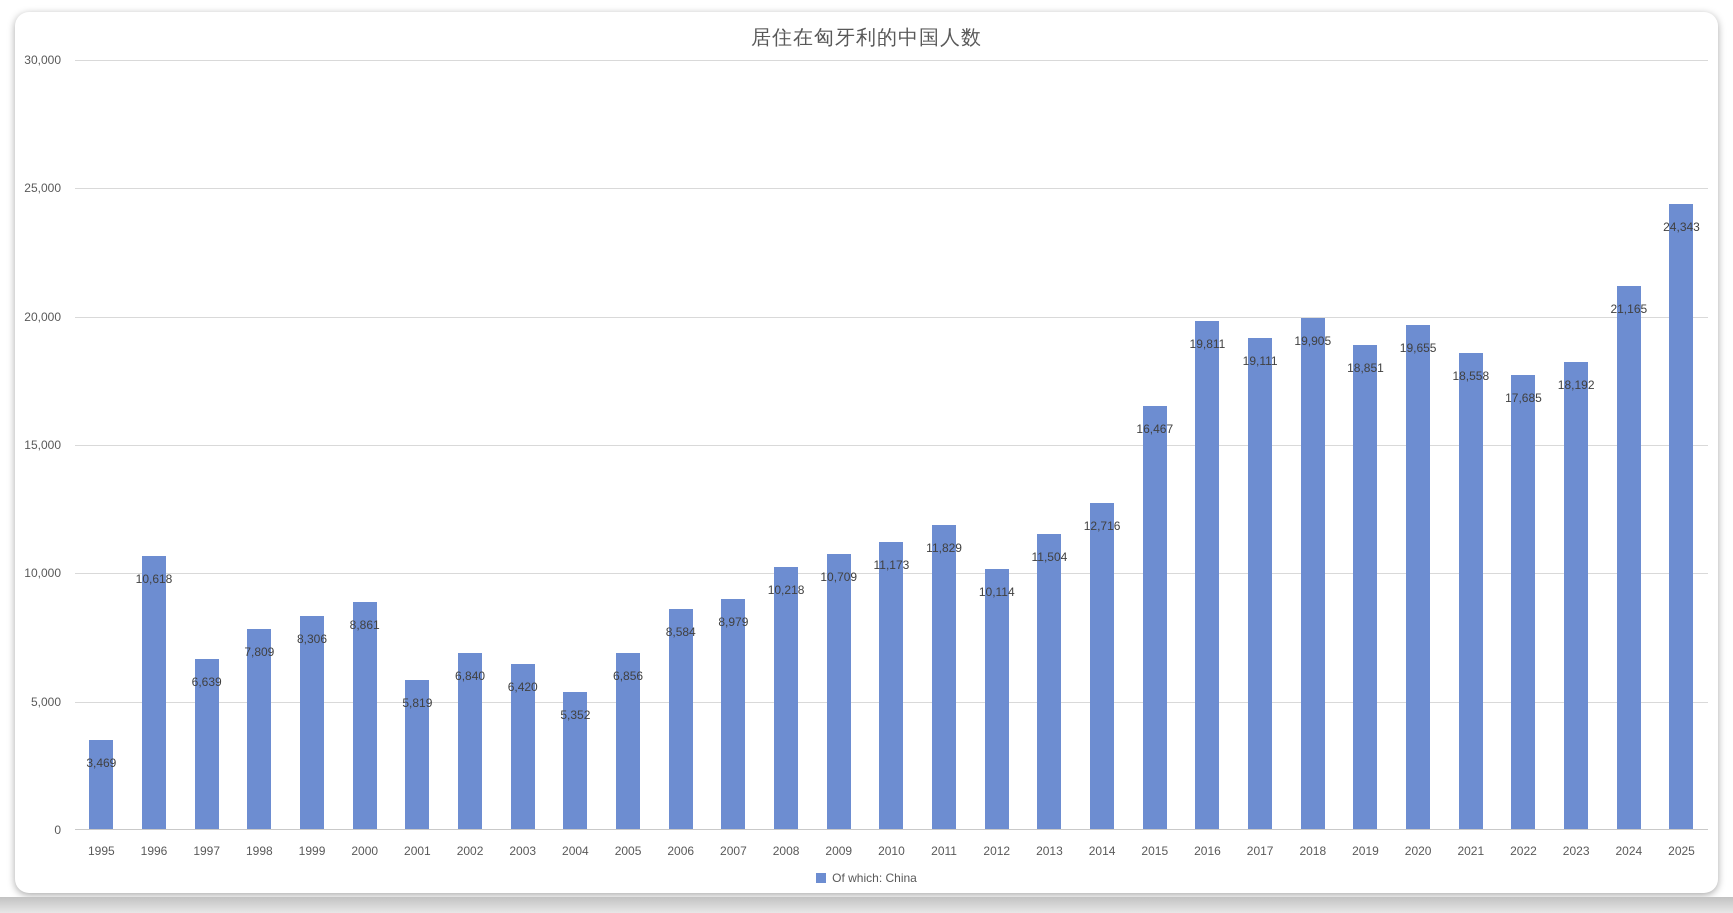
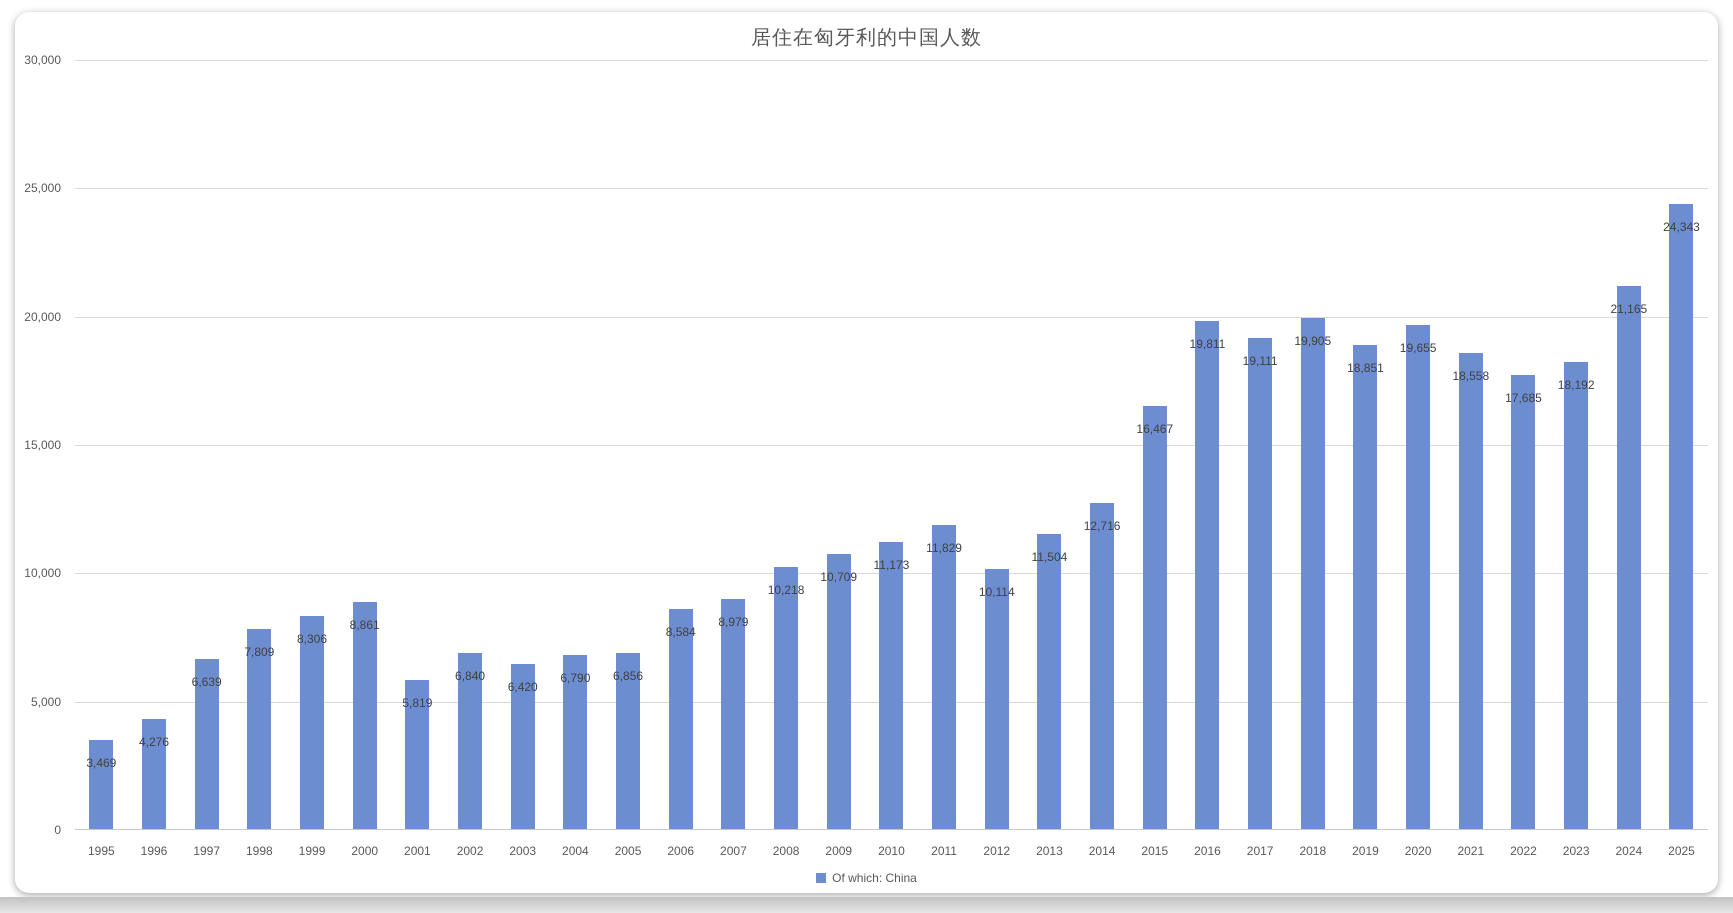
1996: 10,618 -> 4,276
2004: 5,352 -> 6,790
